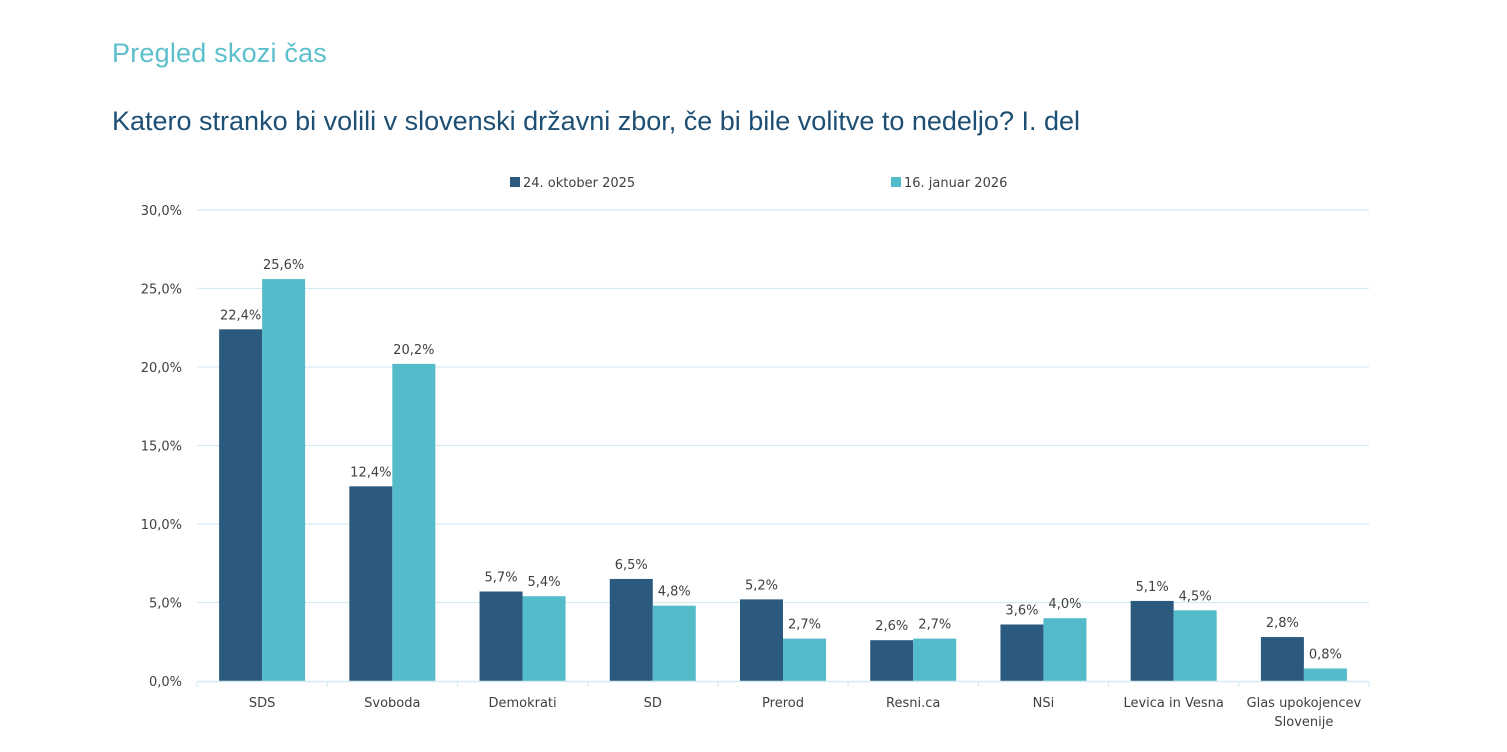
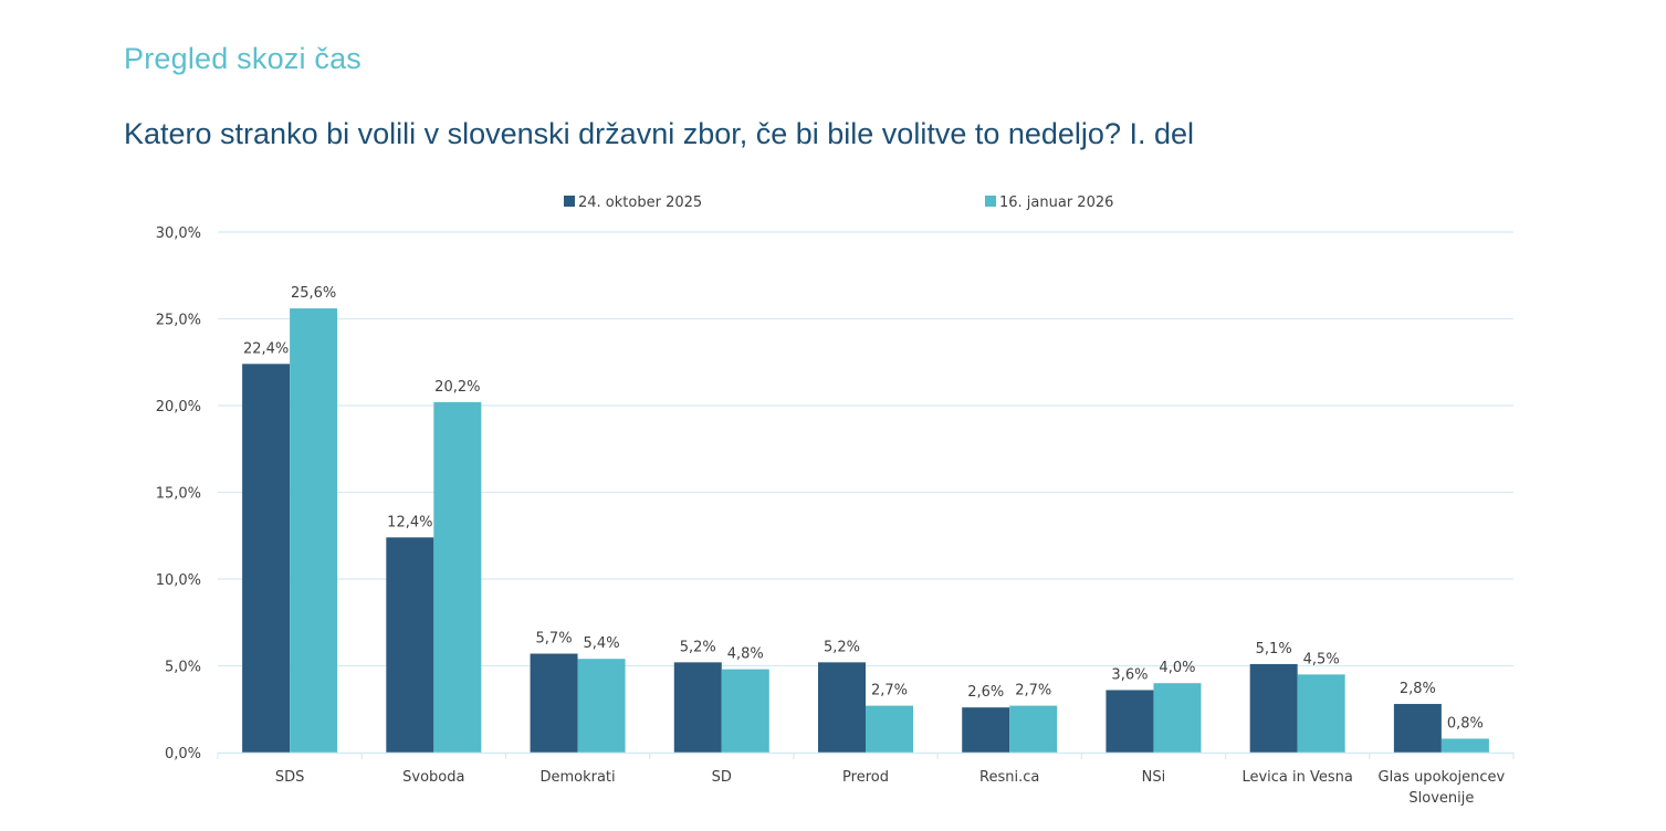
24. oktober 2025/SD: 6,5% -> 5,2%
